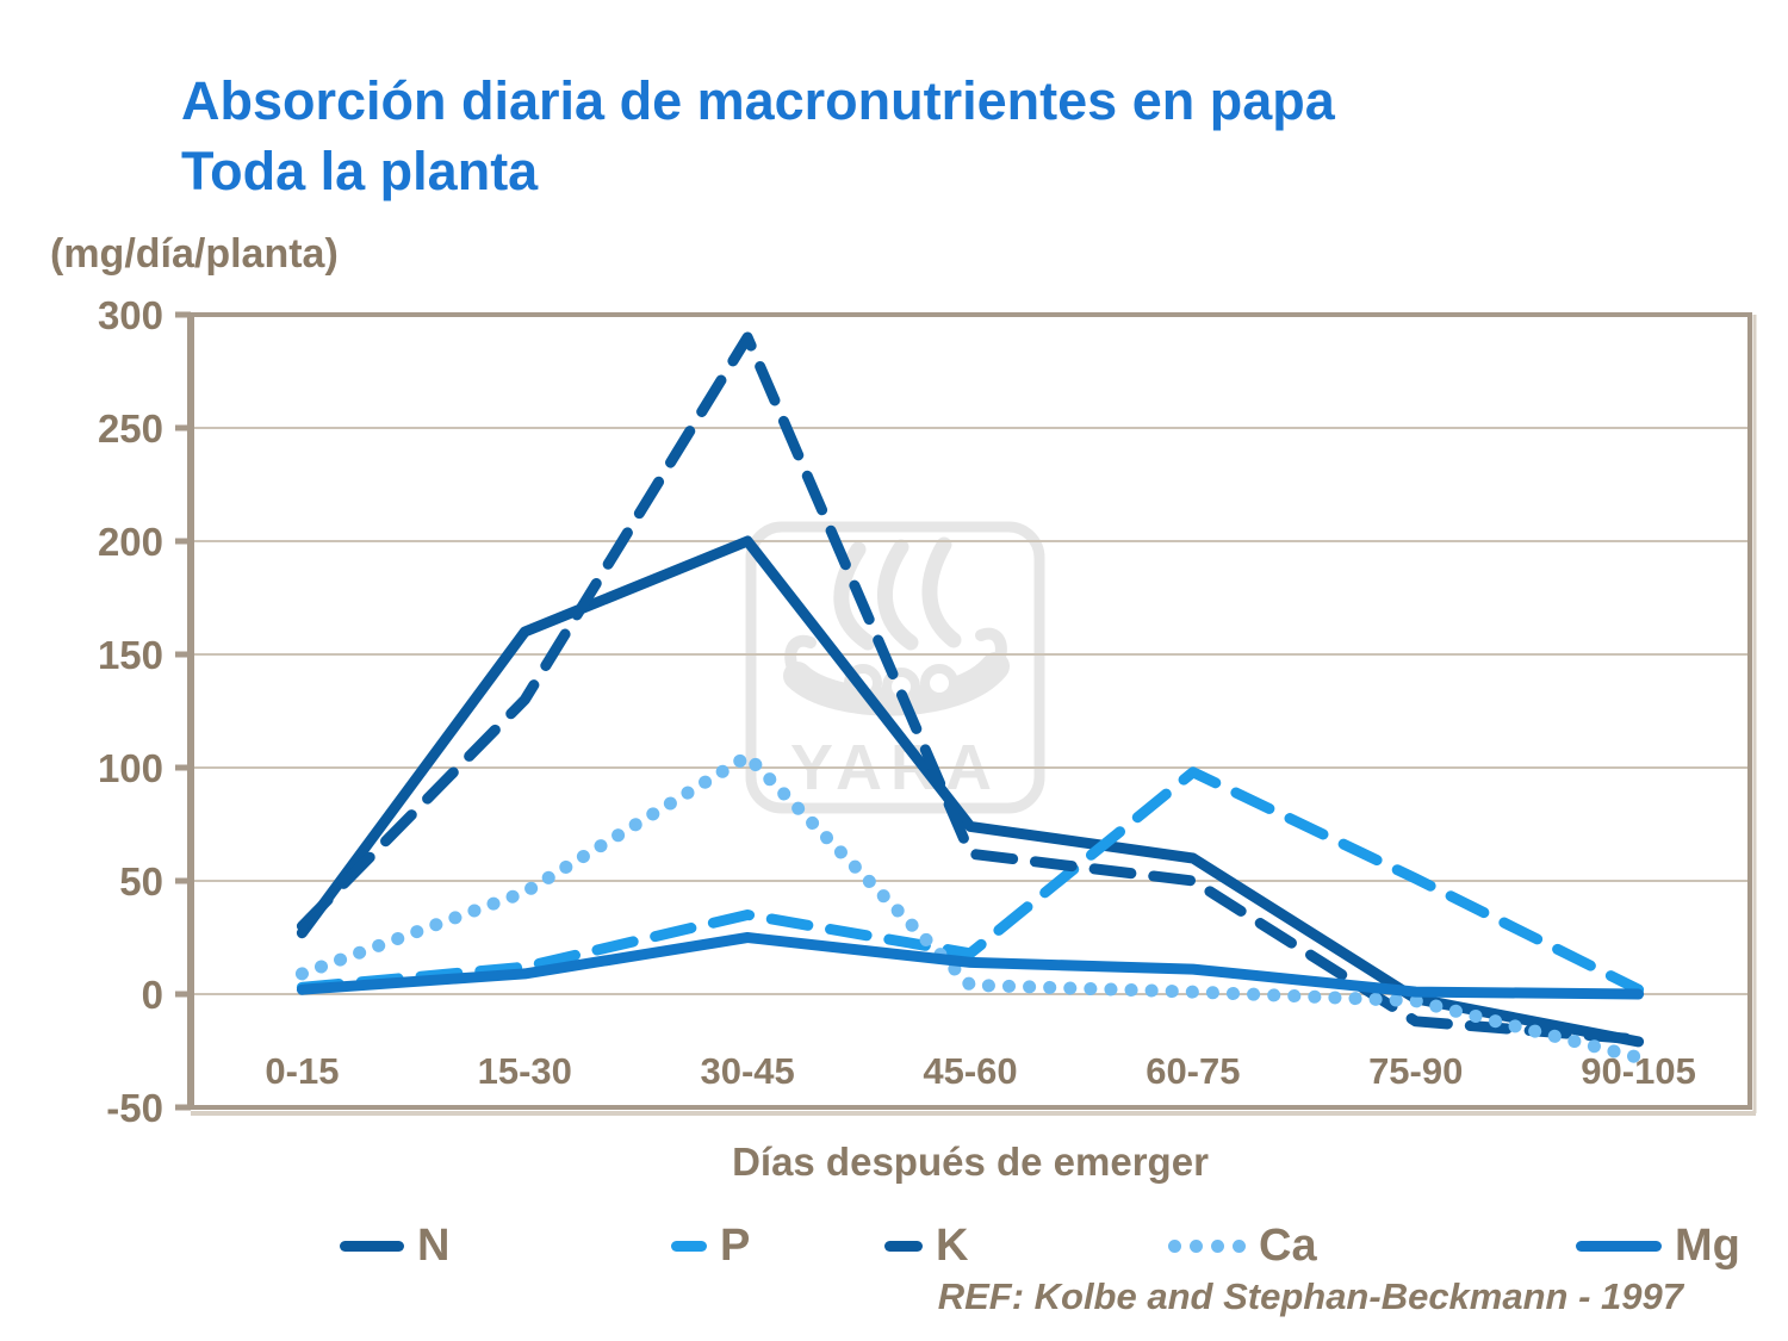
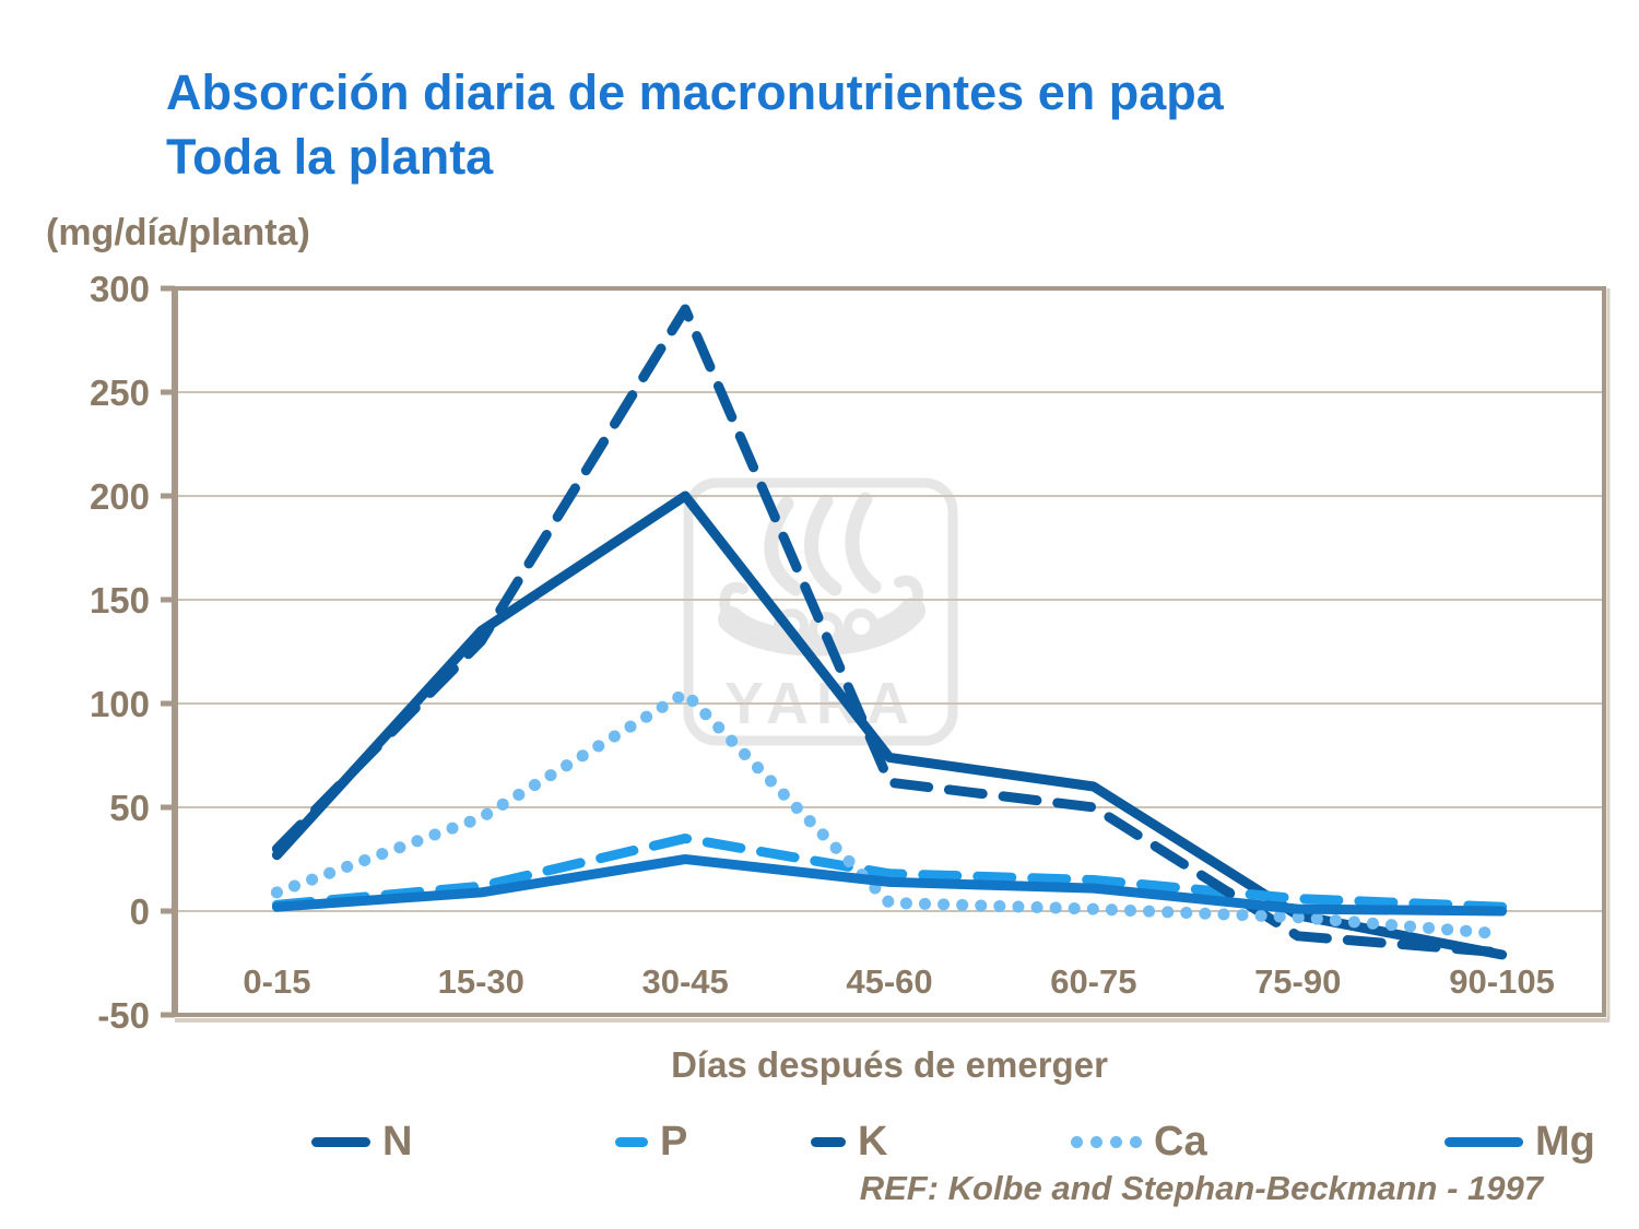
N/15-30: 160 -> 135
P/60-75: 98 -> 15
P/75-90: 51 -> 6
Ca/90-105: -28 -> -11
